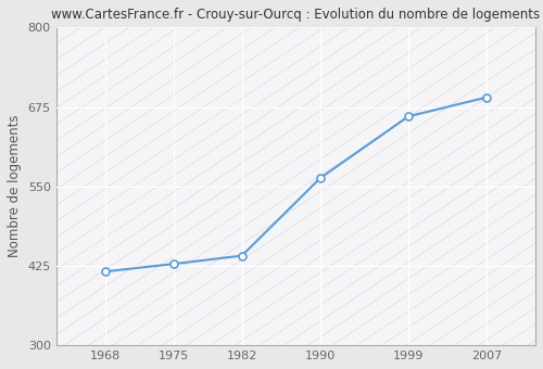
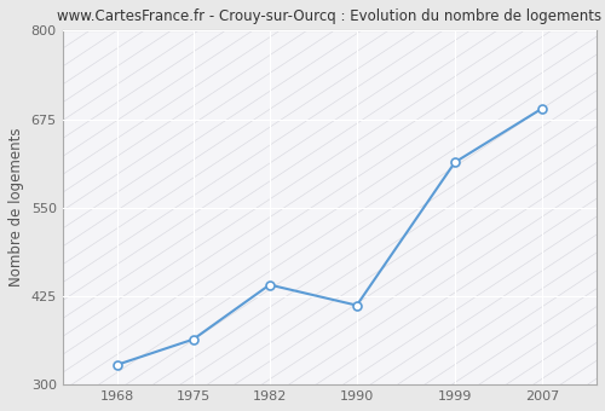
1968: 416 -> 328
1975: 428 -> 364
1990: 563 -> 412
1999: 660 -> 614
